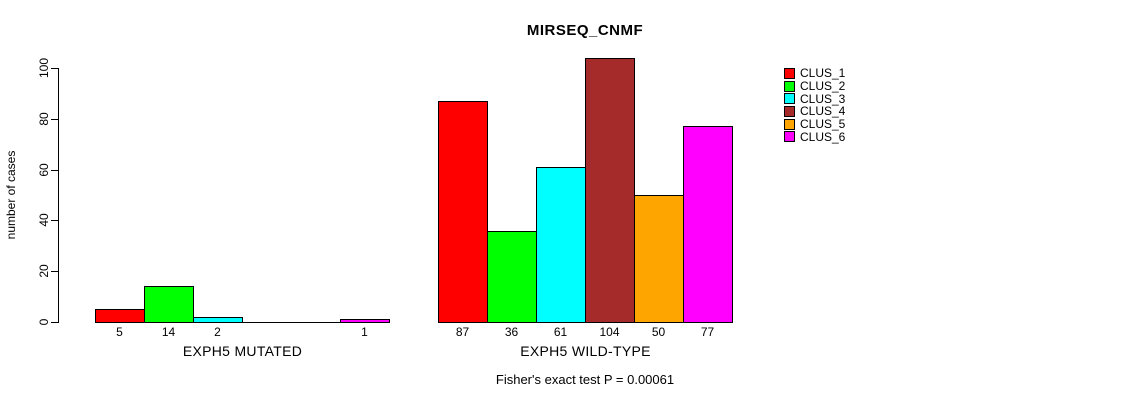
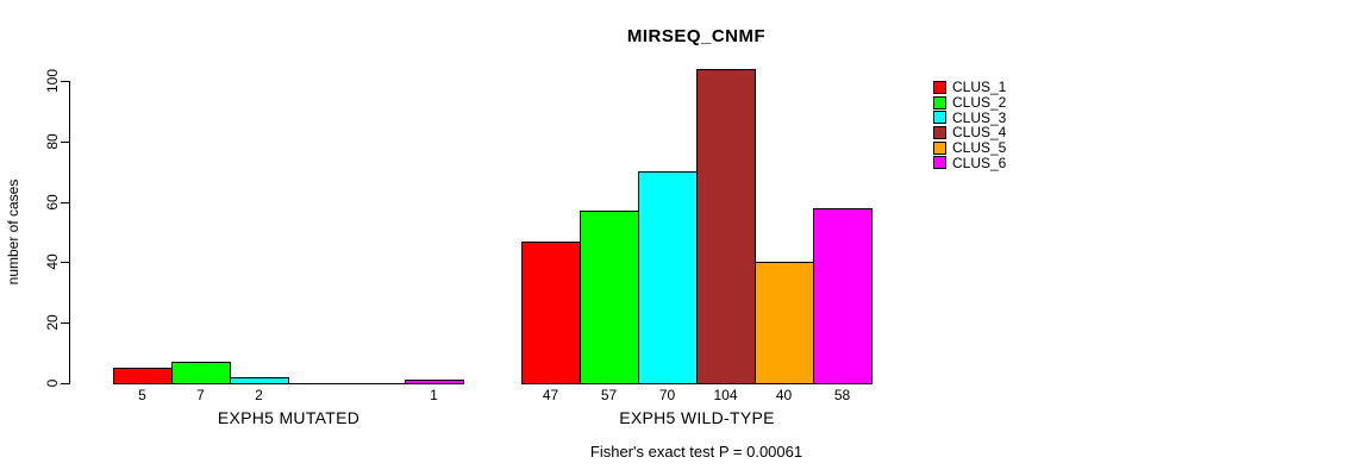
CLUS_2/EXPH5 MUTATED: 14 -> 7
CLUS_1/EXPH5 WILD-TYPE: 87 -> 47
CLUS_2/EXPH5 WILD-TYPE: 36 -> 57
CLUS_3/EXPH5 WILD-TYPE: 61 -> 70
CLUS_5/EXPH5 WILD-TYPE: 50 -> 40
CLUS_6/EXPH5 WILD-TYPE: 77 -> 58
